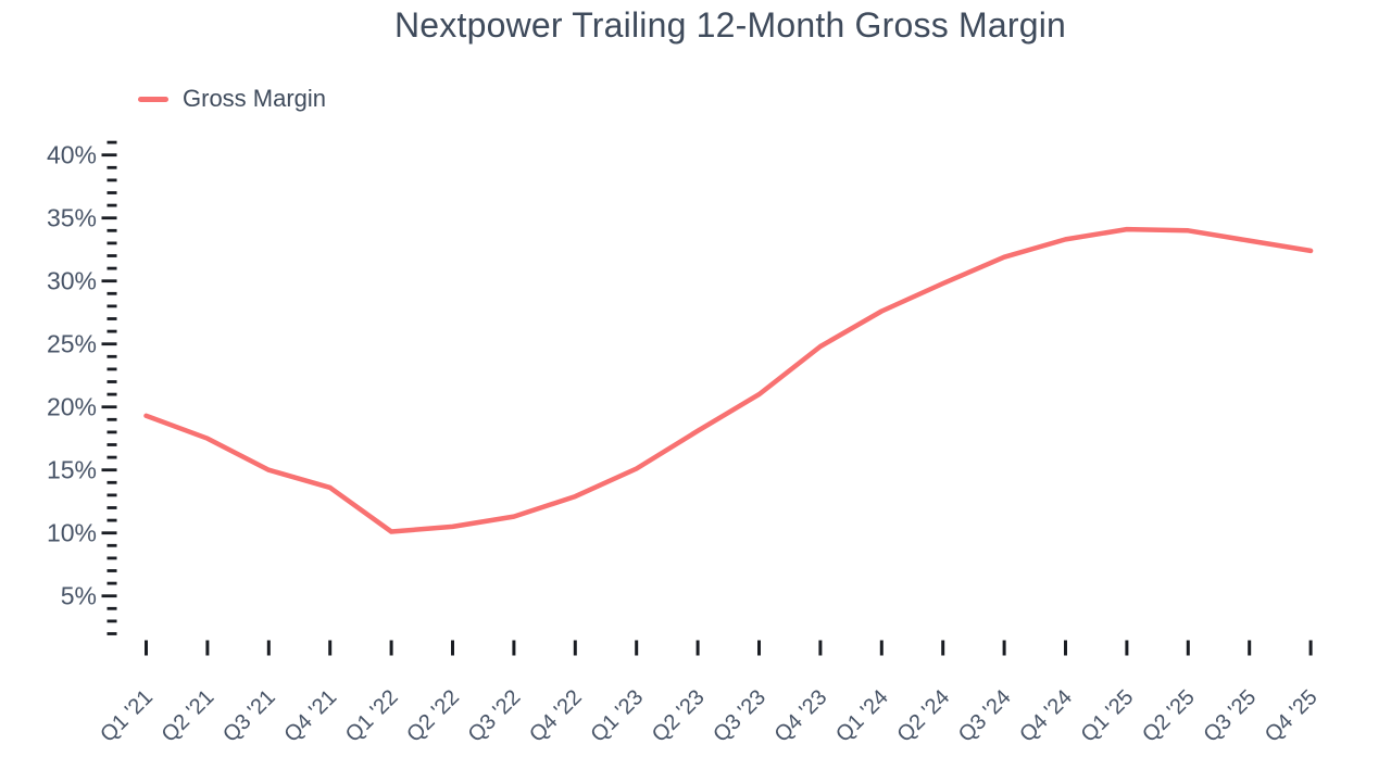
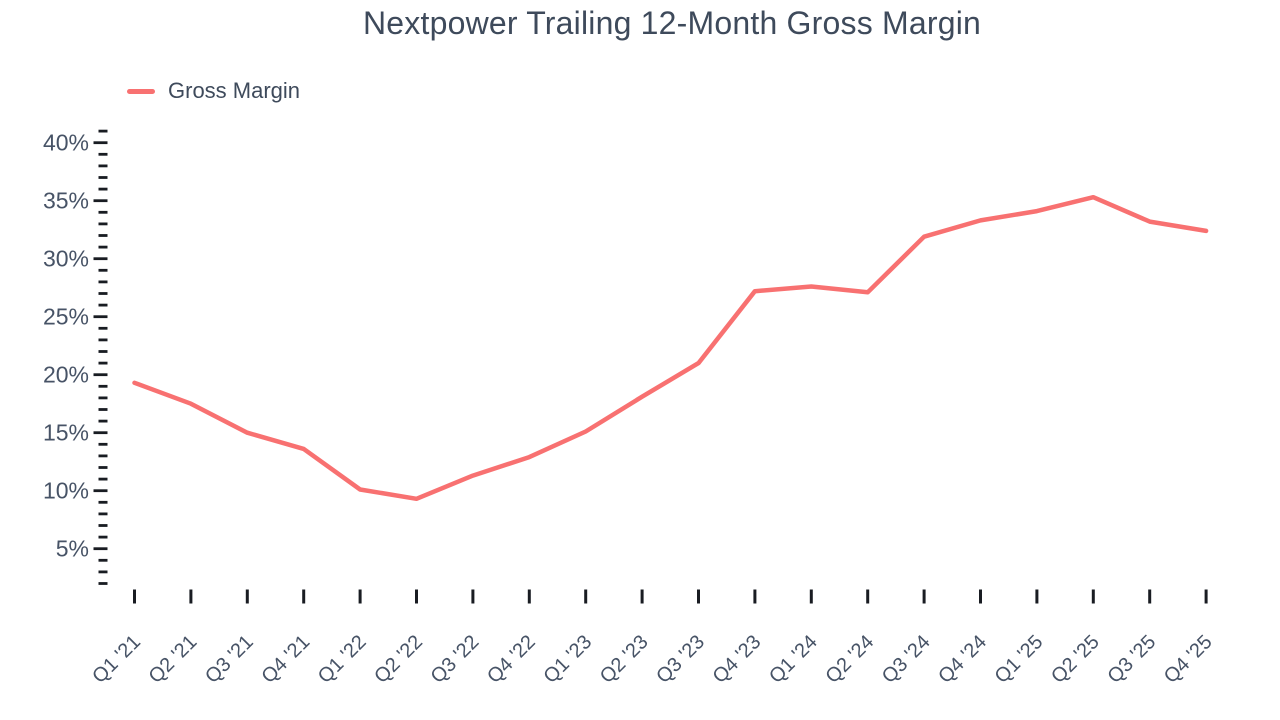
Q2 '22: 10.5% -> 9.3%
Q4 '23: 24.8% -> 27.2%
Q2 '24: 29.8% -> 27.1%
Q2 '25: 34.0% -> 35.3%
